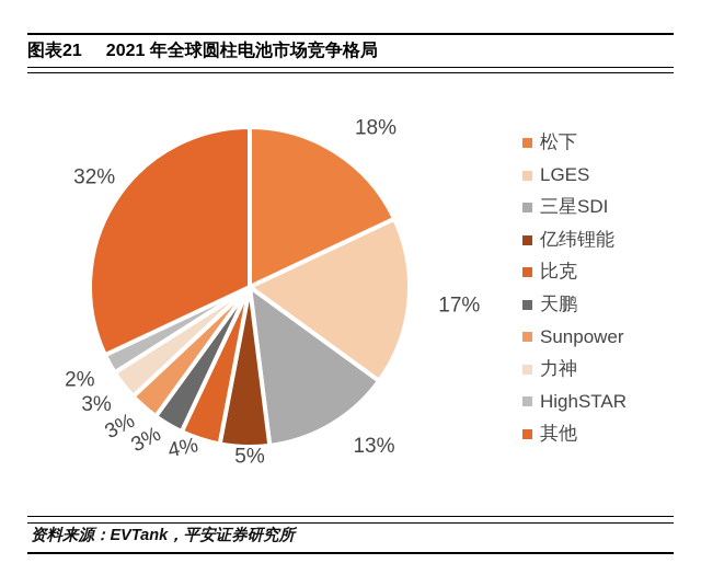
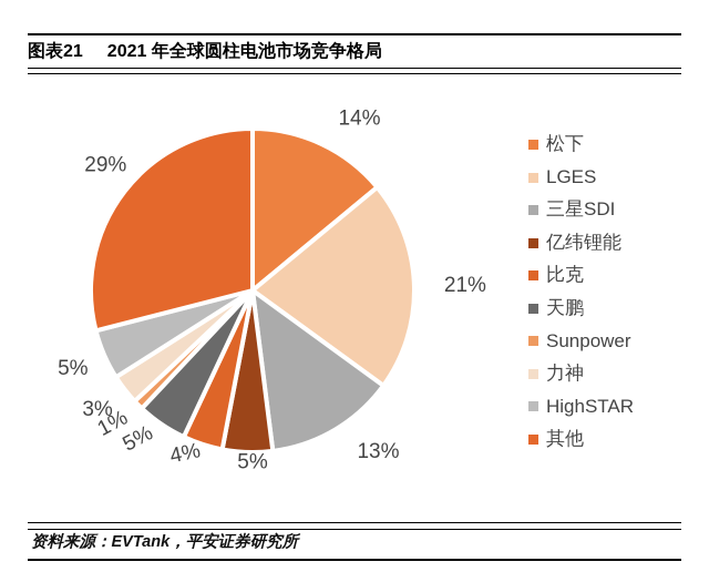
松下: 18% -> 14%
LGES: 17% -> 21%
天鹏: 3% -> 5%
Sunpower: 3% -> 1%
HighSTAR: 2% -> 5%
其他: 32% -> 29%
